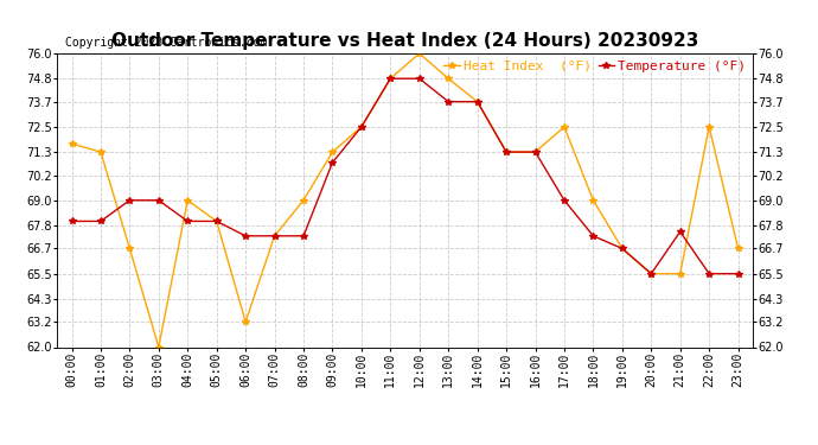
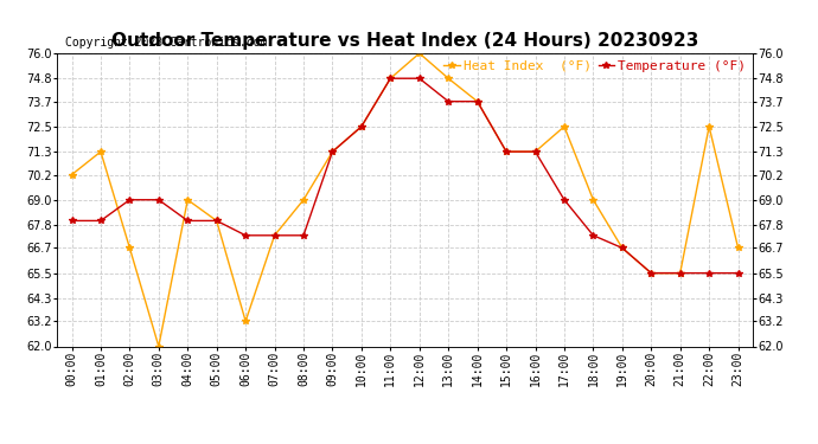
Heat Index (°F)/00:00: 71.7 -> 70.2
Temperature (°F)/09:00: 70.8 -> 71.3
Temperature (°F)/21:00: 67.5 -> 65.5
